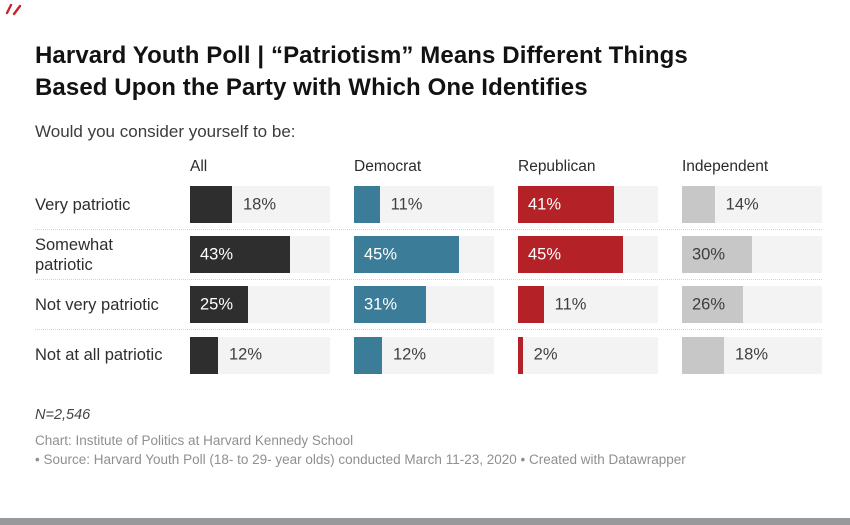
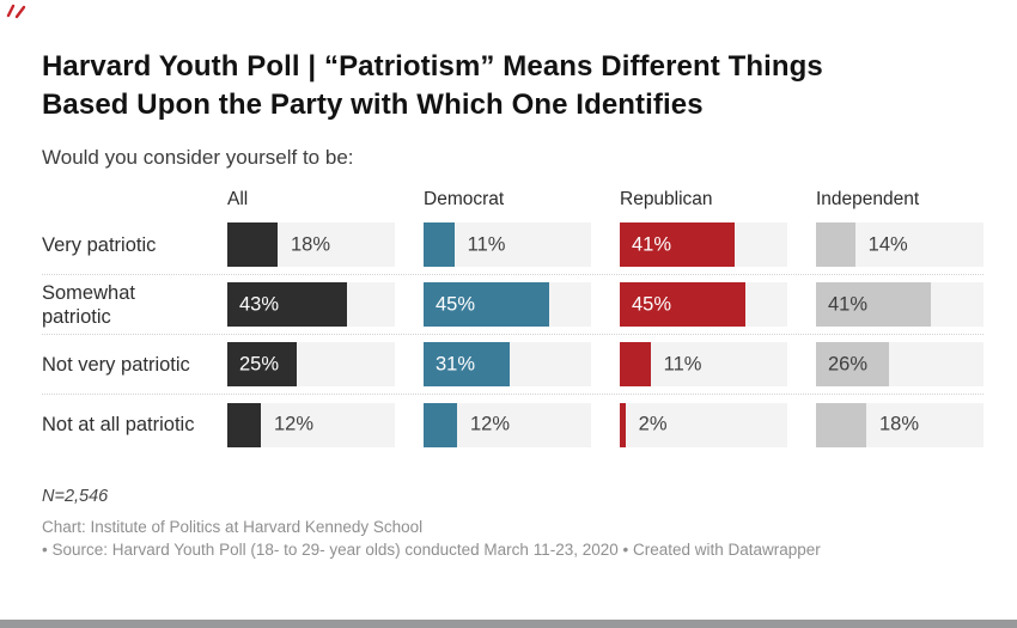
Independent/Somewhat patriotic: 30% -> 41%
